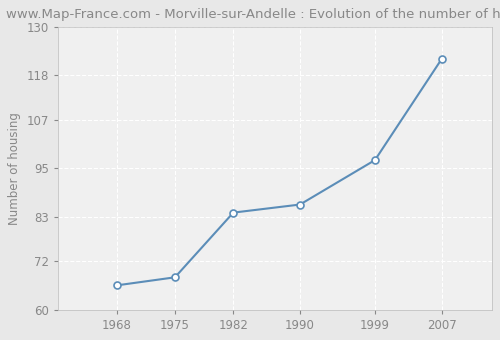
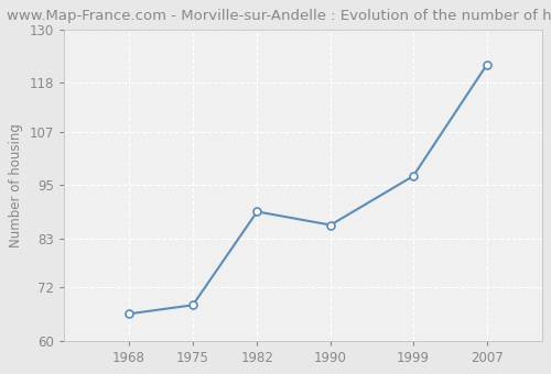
1982: 84 -> 89
